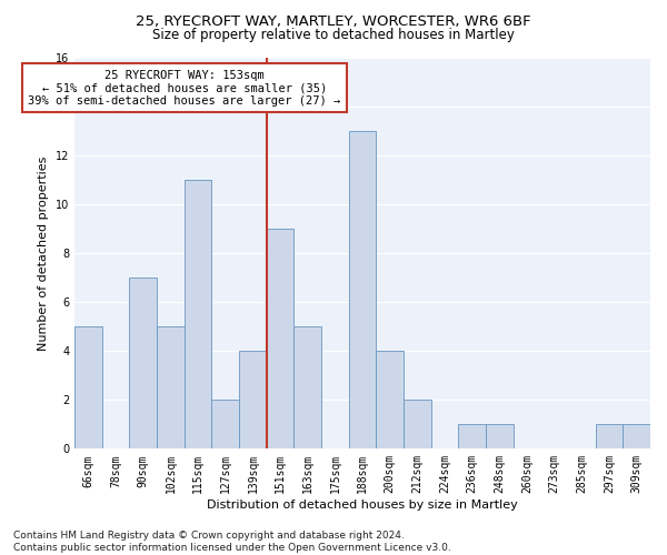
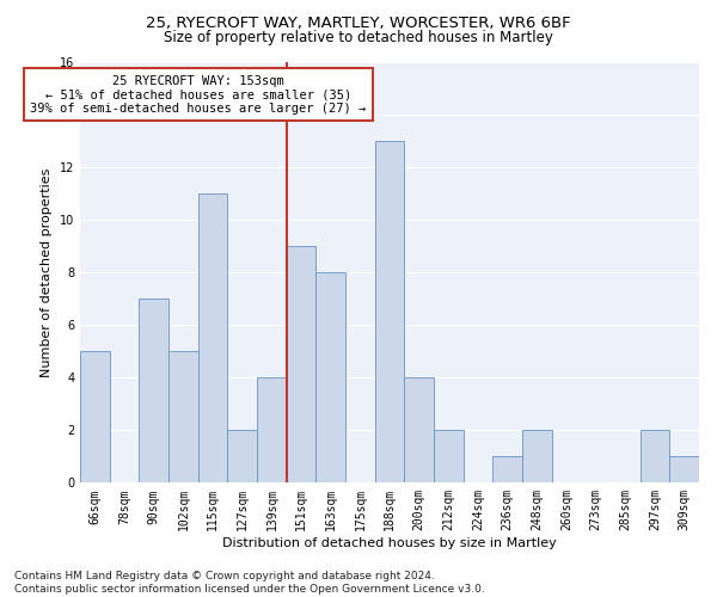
163sqm: 5 -> 8
248sqm: 1 -> 2
297sqm: 1 -> 2
